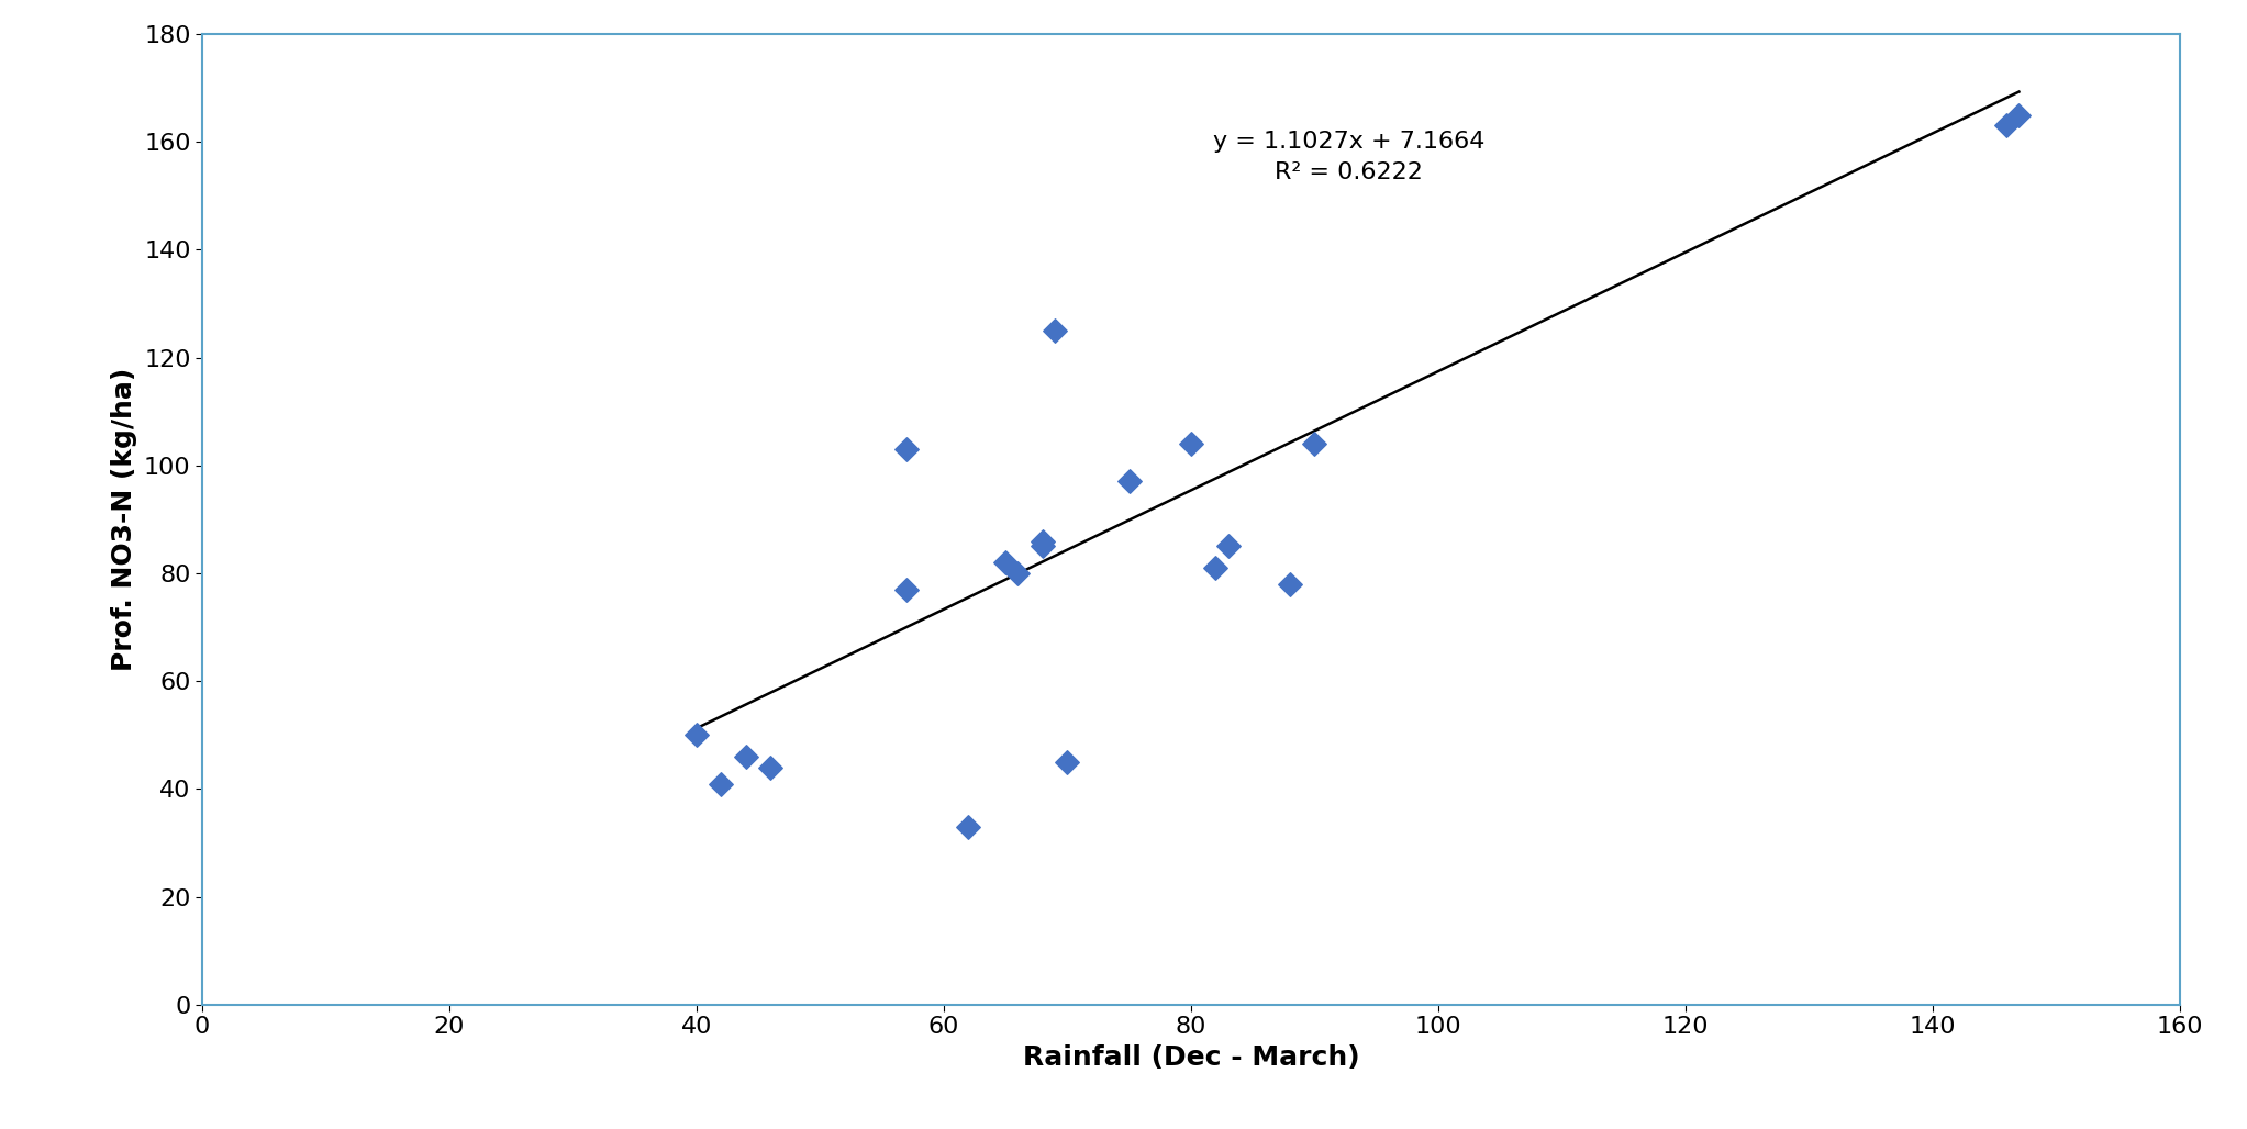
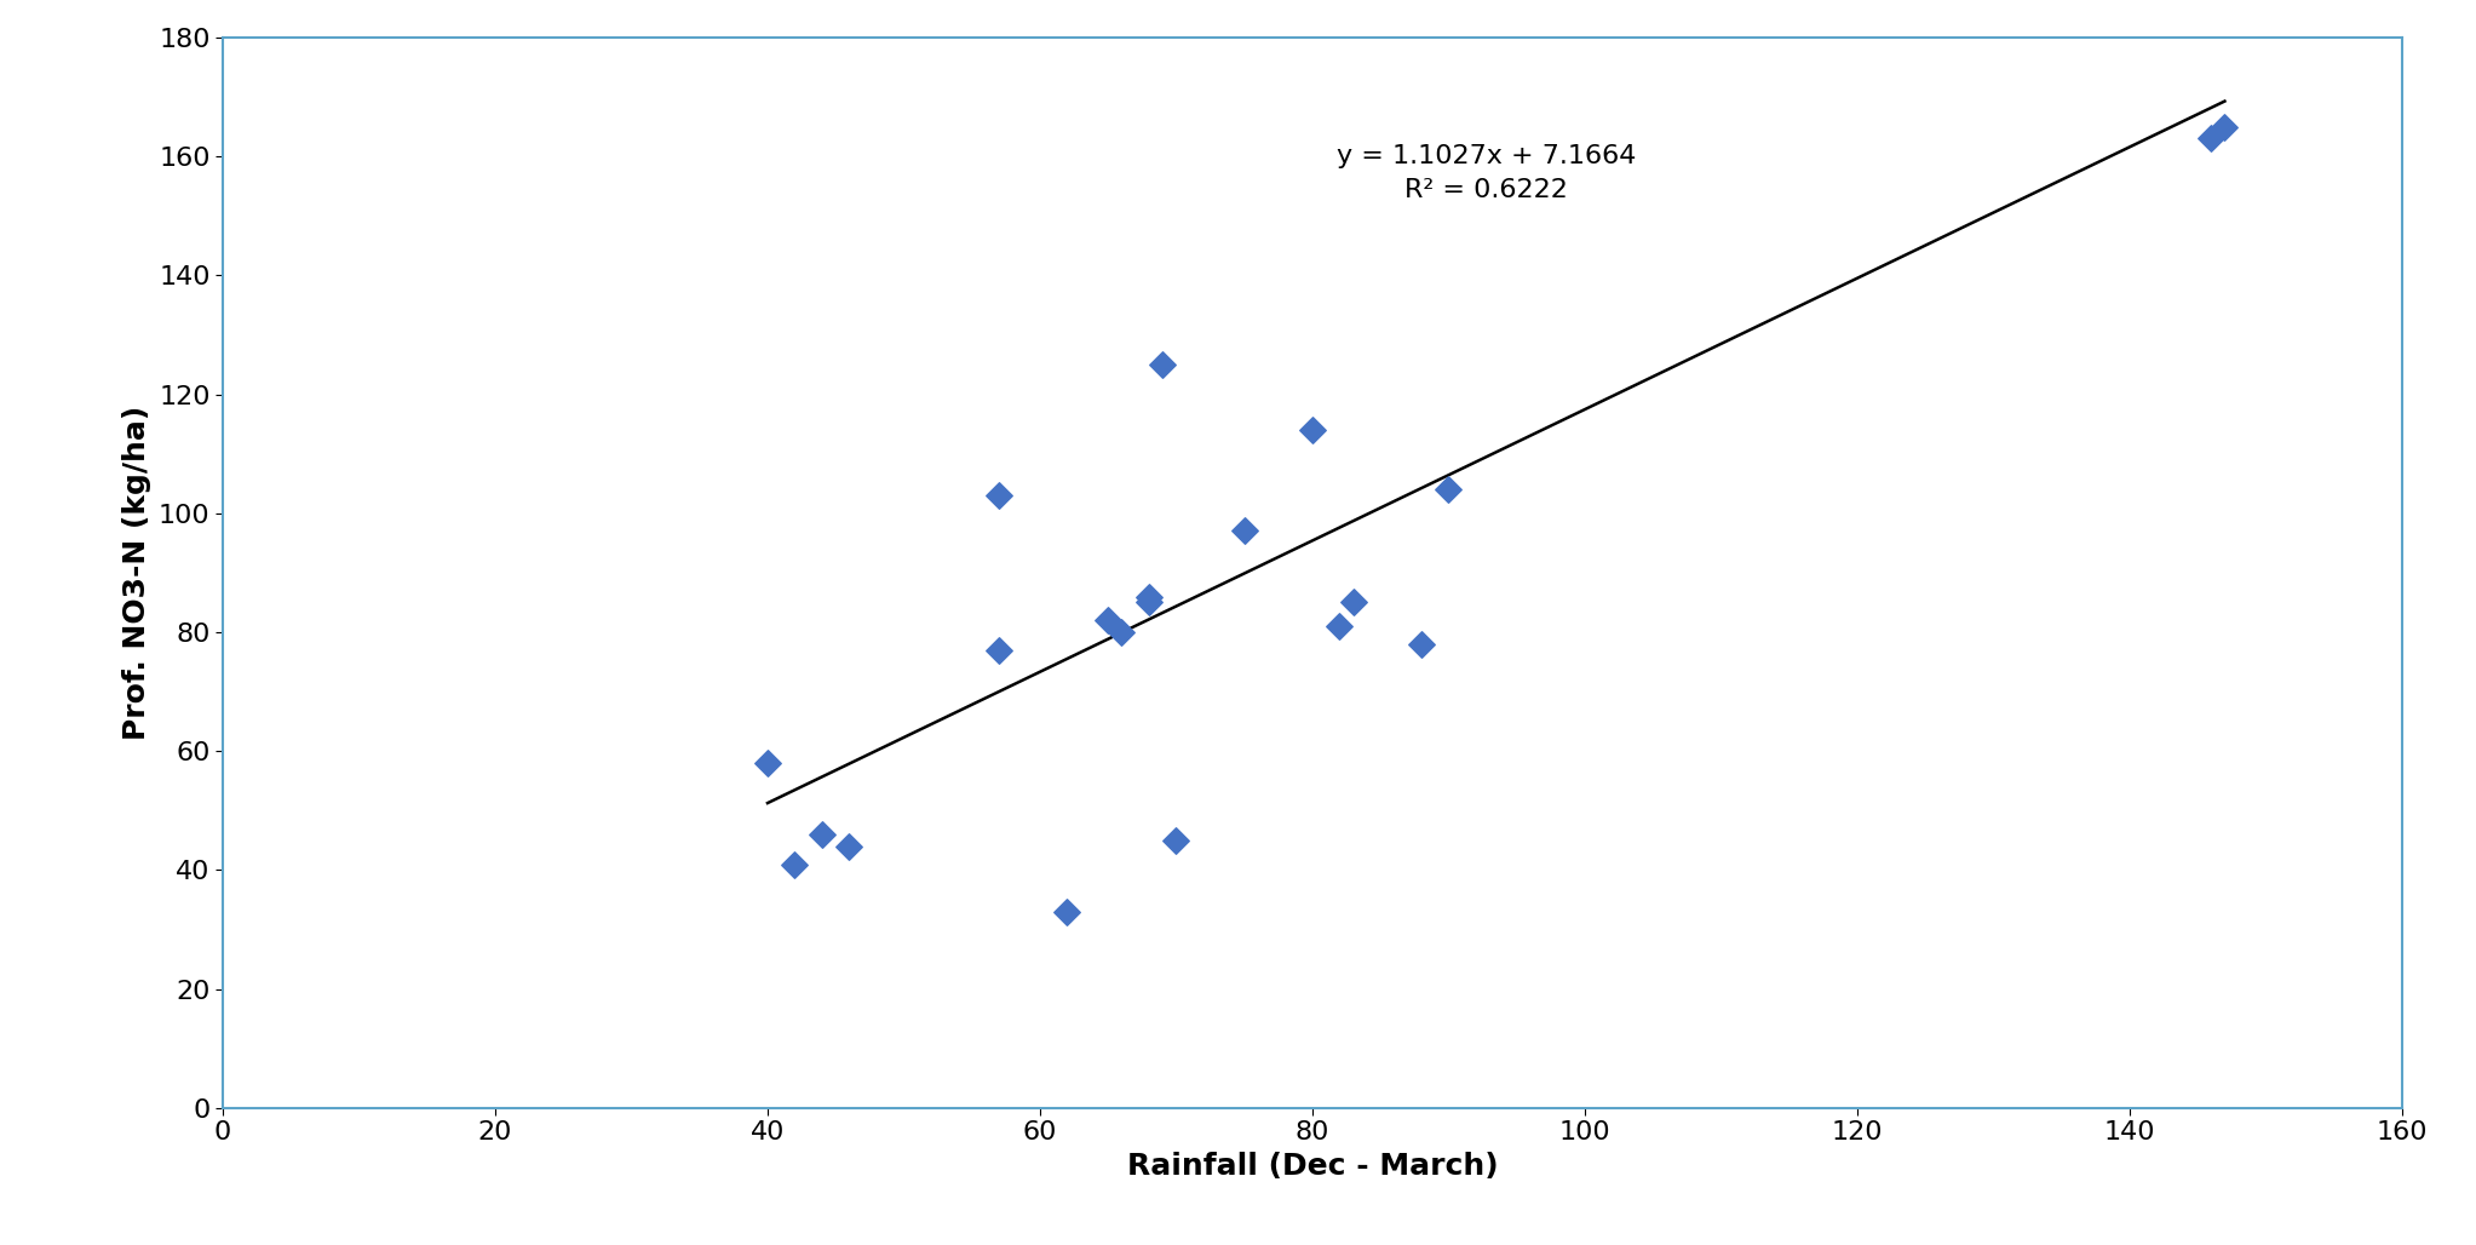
40: 50 -> 58
80: 104 -> 114
